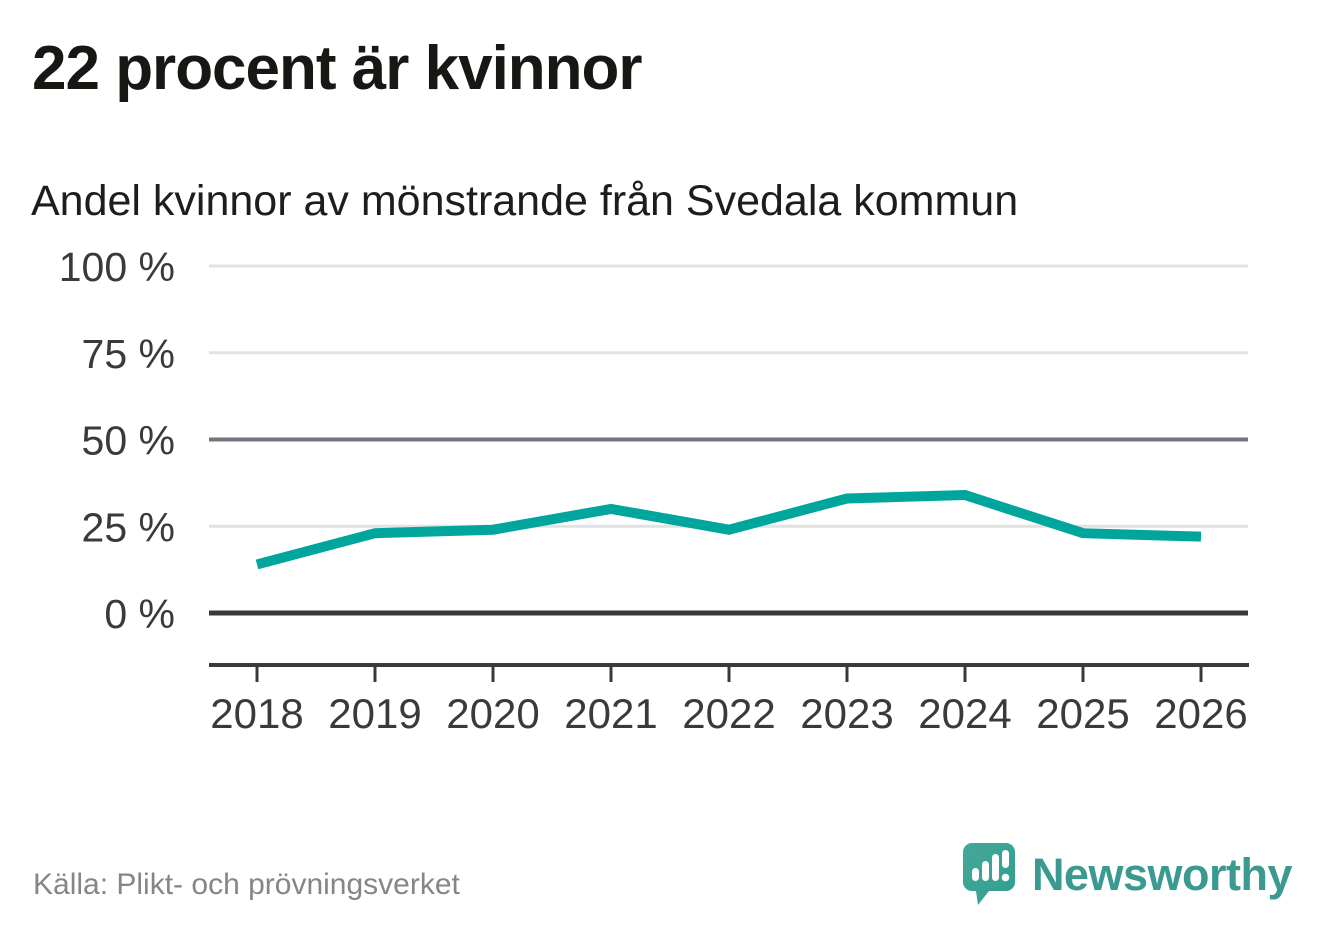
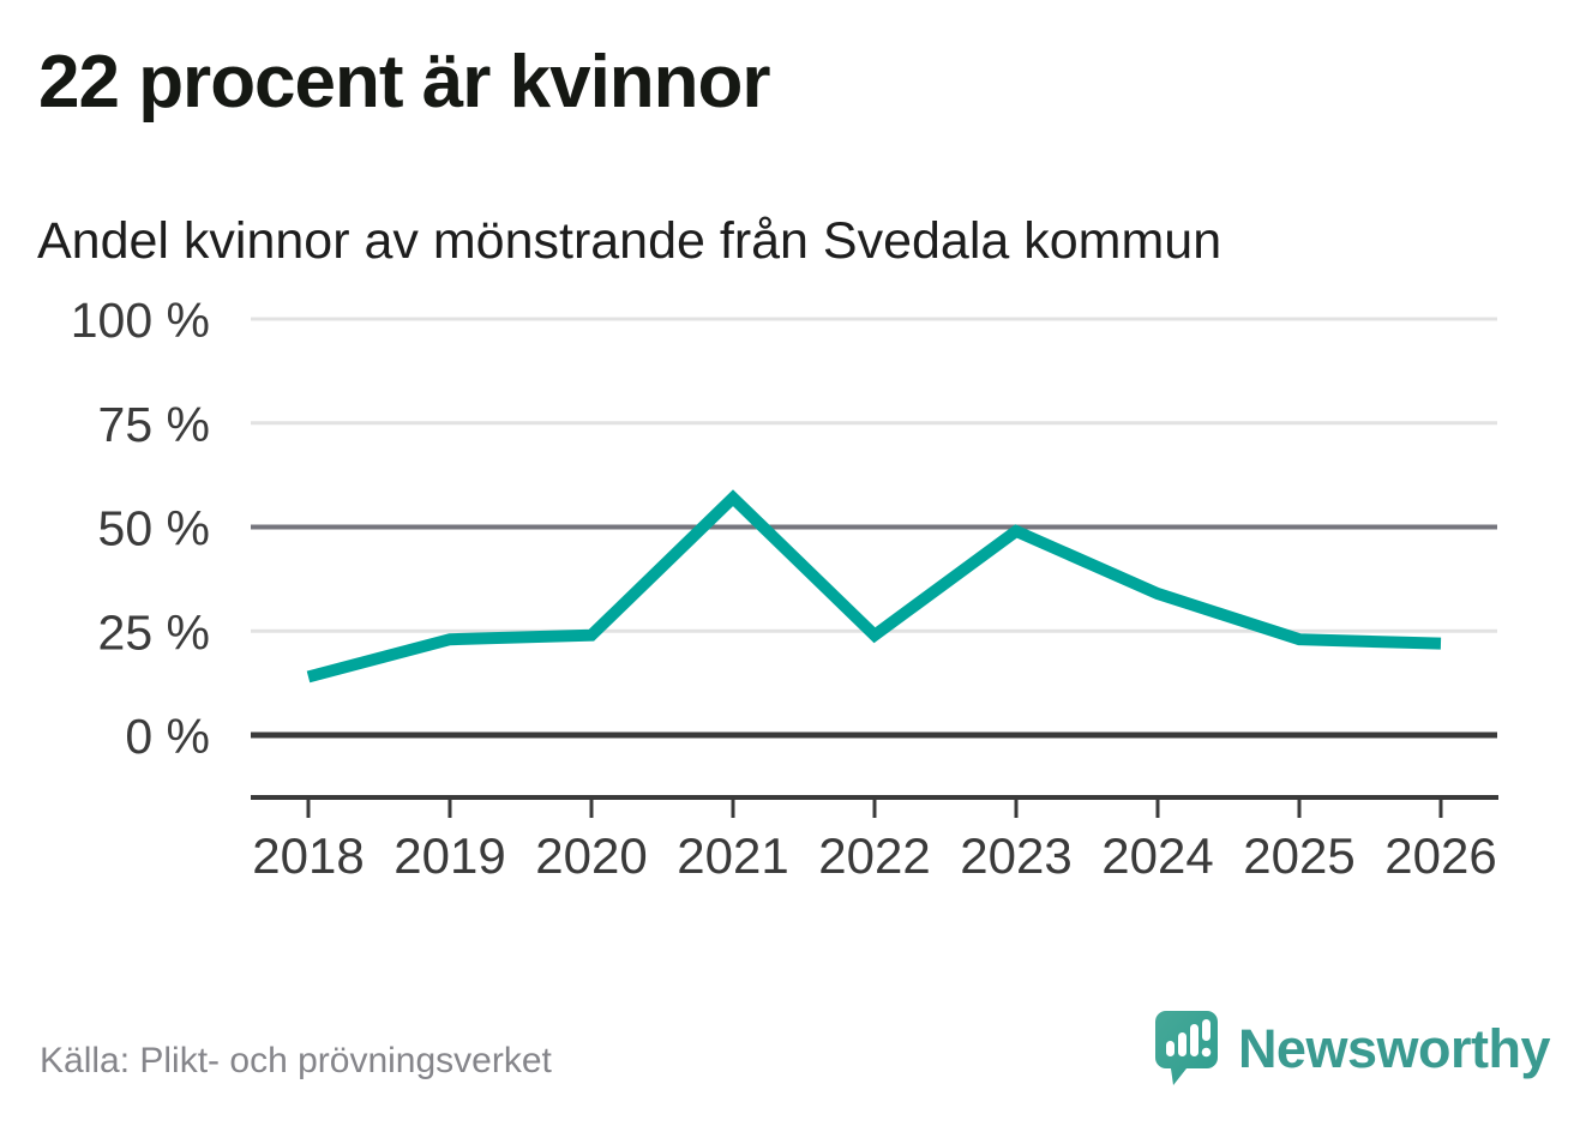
2021: 30% -> 57%
2023: 33% -> 49%
